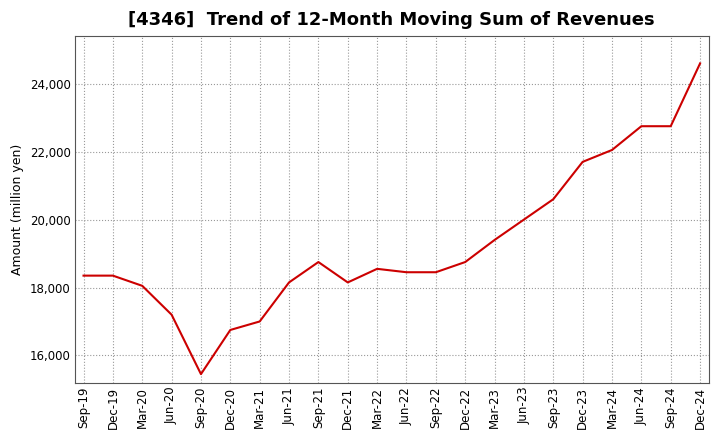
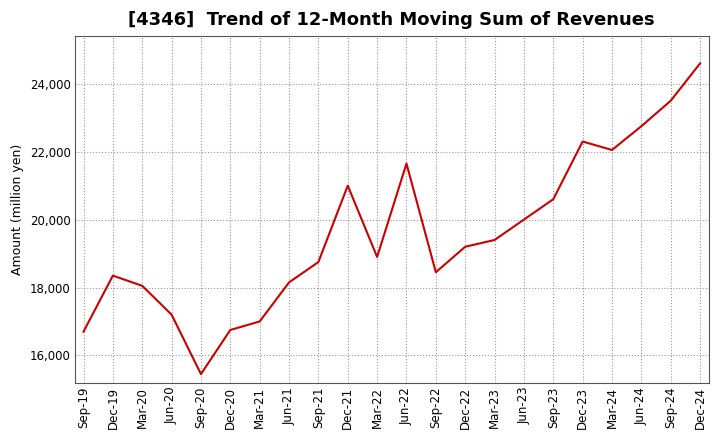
Sep-19: 18,350 -> 16,700
Dec-21: 18,150 -> 21,000
Mar-22: 18,550 -> 18,900
Jun-22: 18,450 -> 21,650
Dec-22: 18,750 -> 19,200
Dec-23: 21,700 -> 22,300
Sep-24: 22,750 -> 23,500
